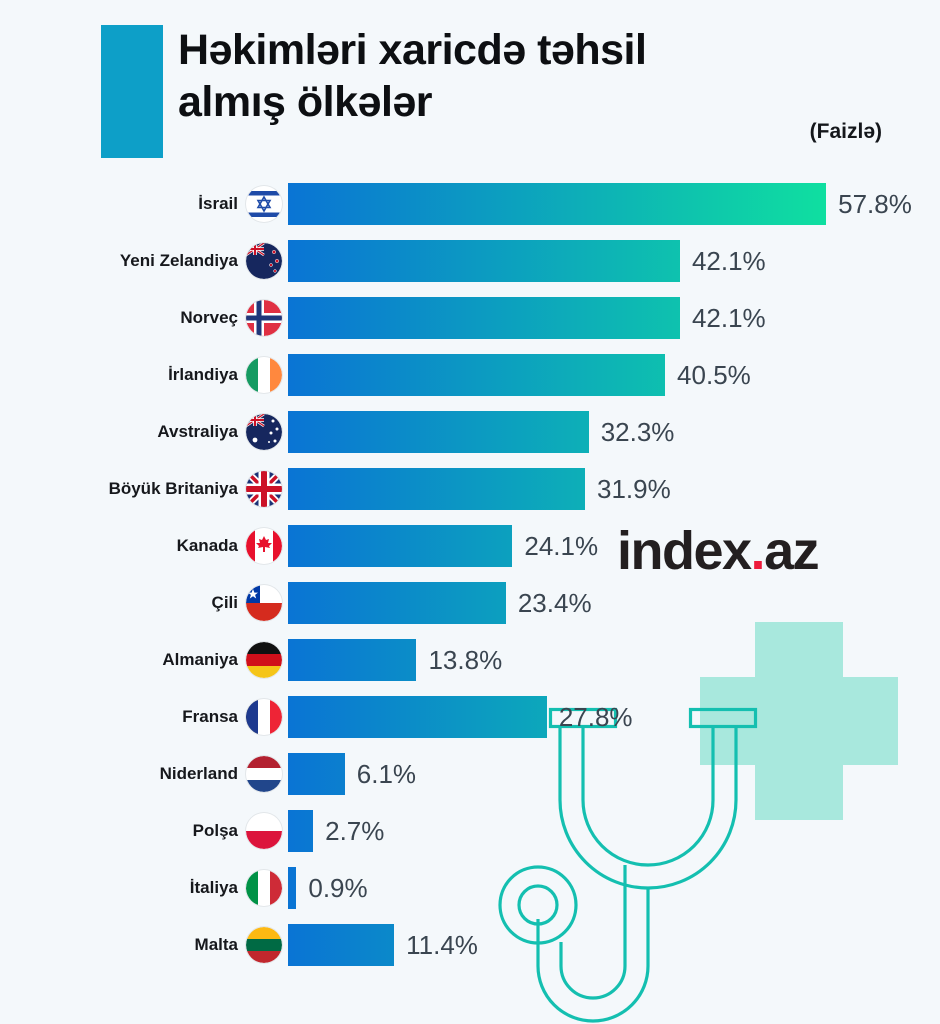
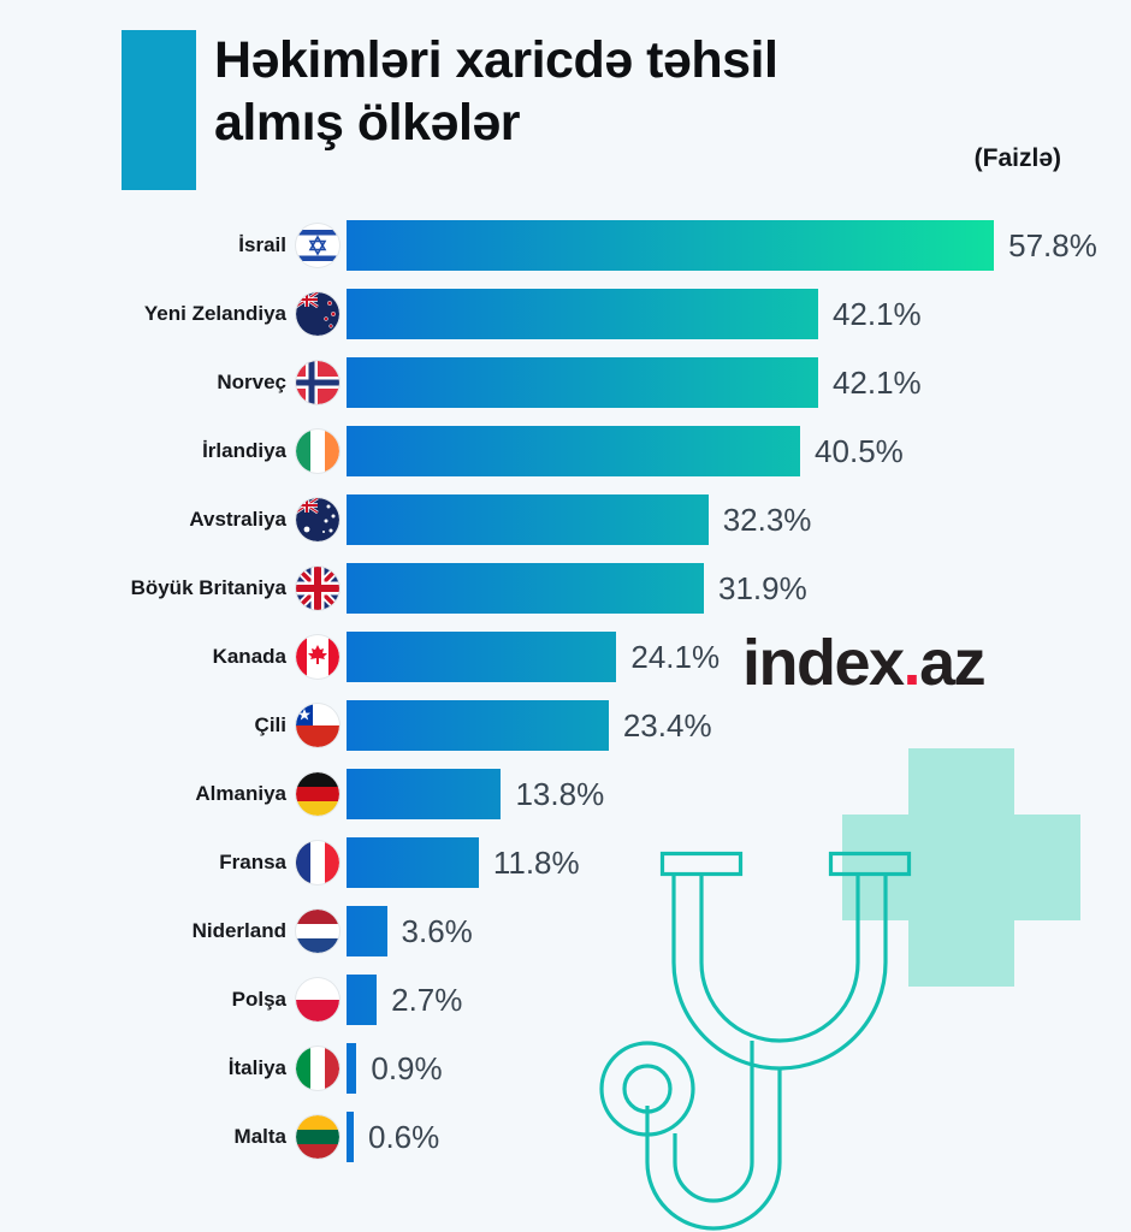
Fransa: 27.8% -> 11.8%
Niderland: 6.1% -> 3.6%
Malta: 11.4% -> 0.6%
